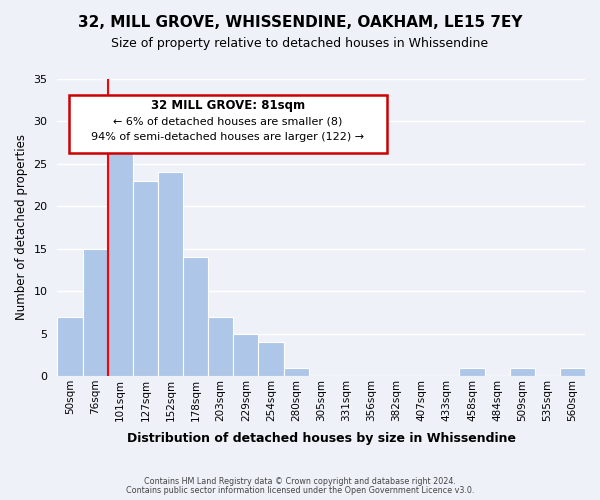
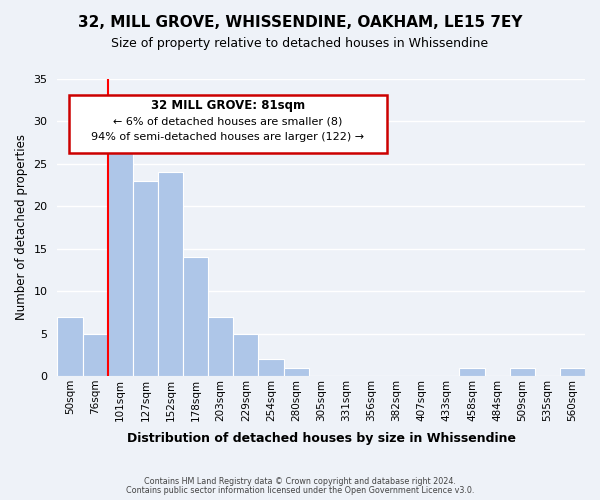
76sqm: 15 -> 5
254sqm: 4 -> 2
